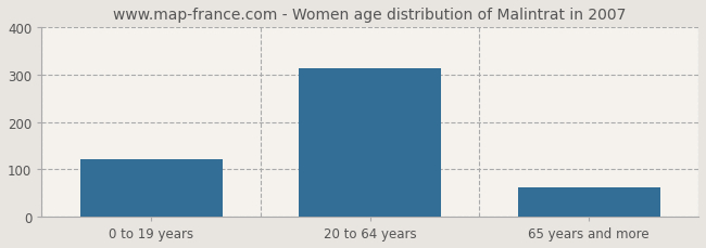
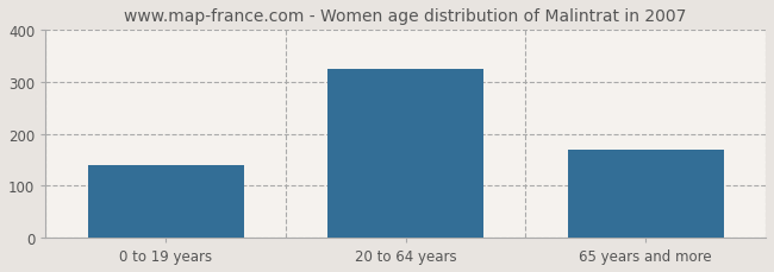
0 to 19 years: 122 -> 140
20 to 64 years: 313 -> 325
65 years and more: 62 -> 170
